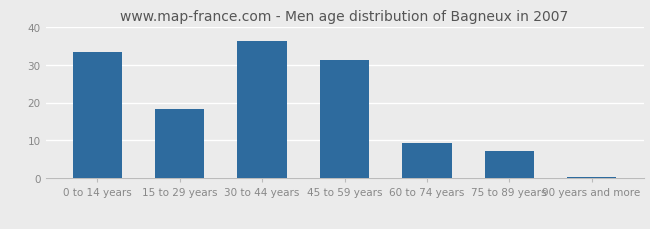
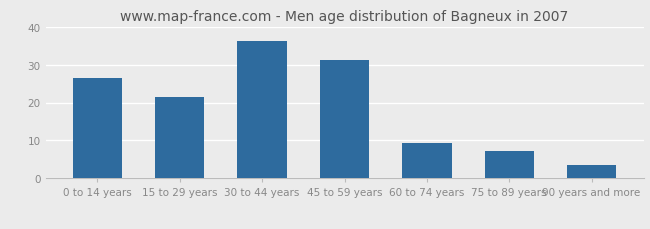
0 to 14 years: 33.3 -> 26.5
15 to 29 years: 18.3 -> 21.5
90 years and more: 0.4 -> 3.5
